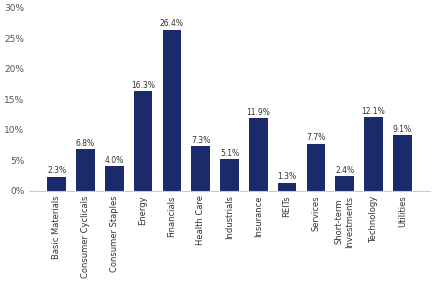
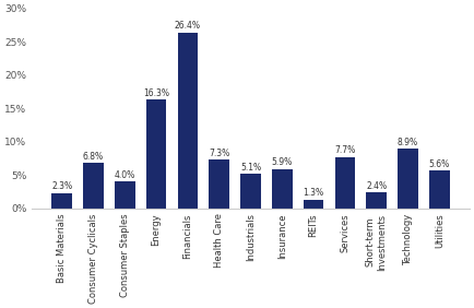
Insurance: 11.9% -> 5.9%
Technology: 12.1% -> 8.9%
Utilities: 9.1% -> 5.6%
